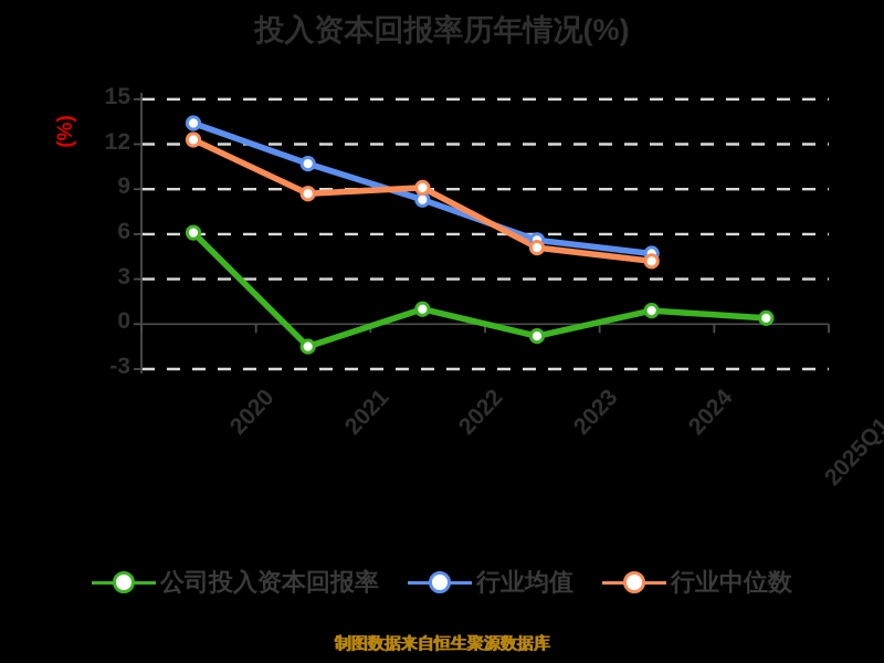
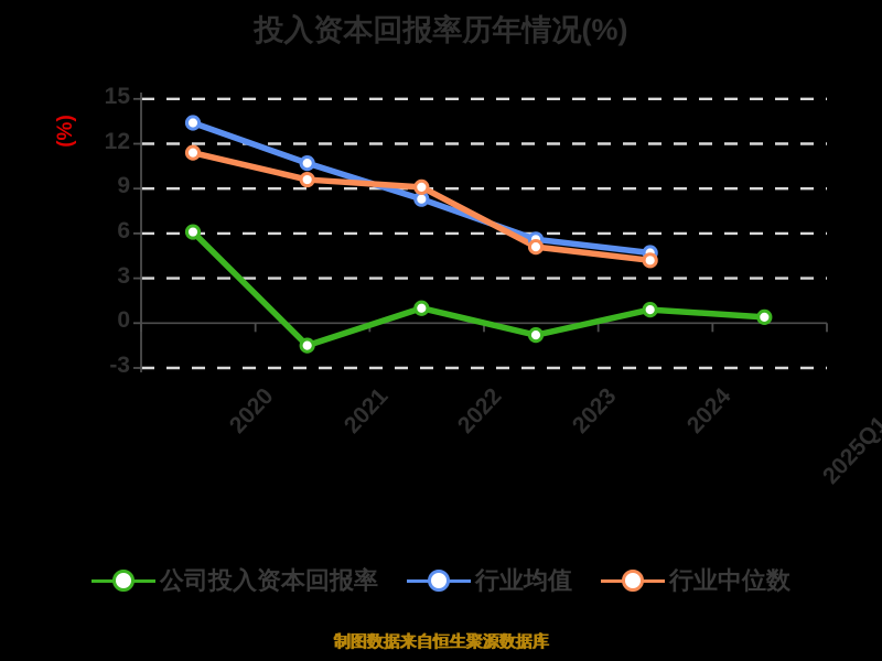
行业中位数/2020: 12.3 -> 11.4
行业中位数/2021: 8.7 -> 9.6
